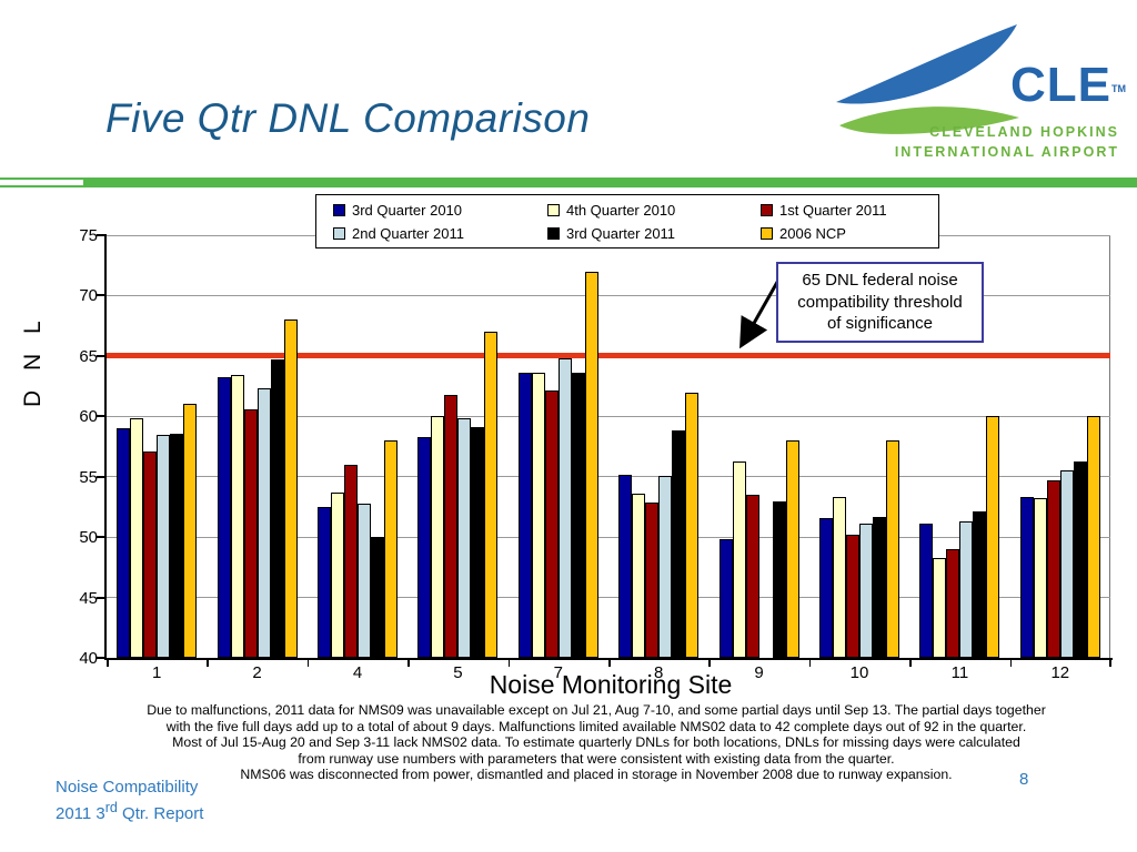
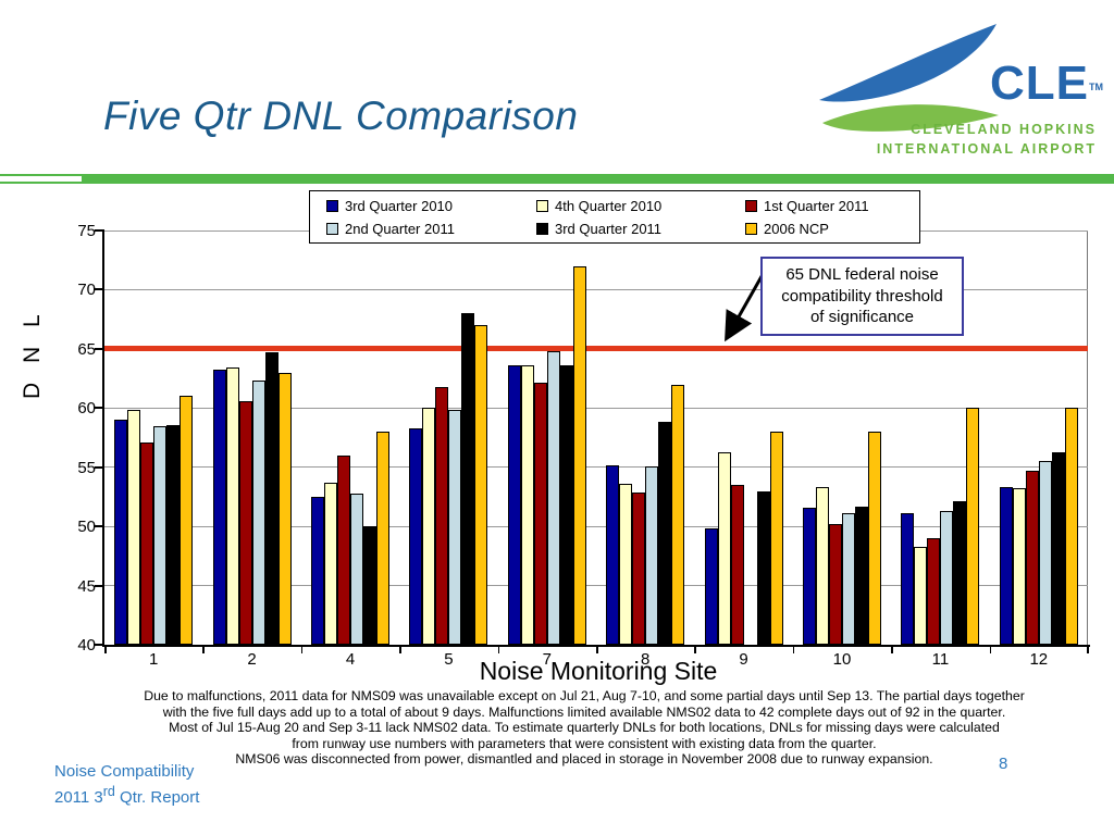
2006 NCP/2: 68 -> 63
3rd Quarter 2011/5: 59.1 -> 68.0
